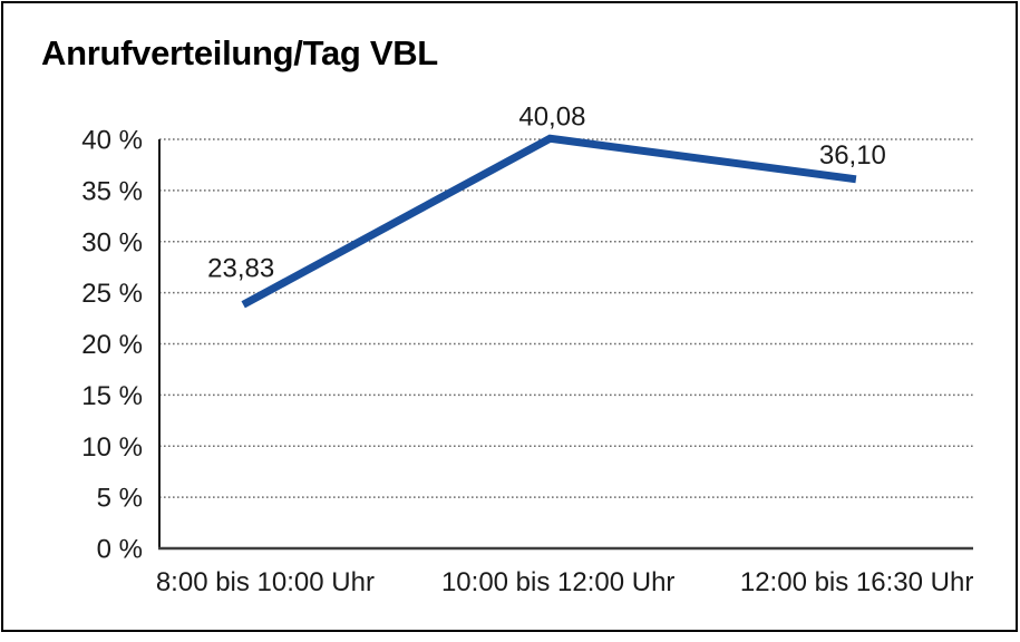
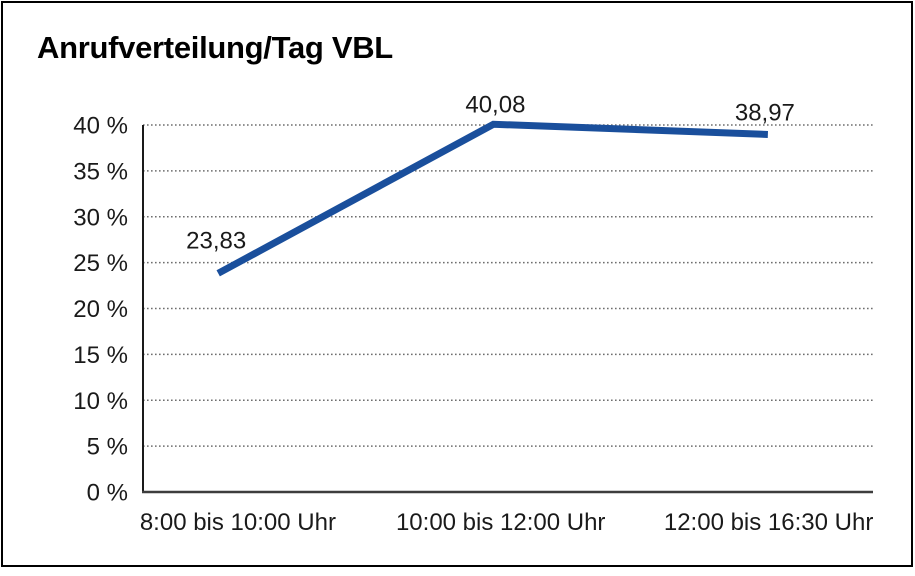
12:00 bis 16:30 Uhr: 36,10 -> 38,97
